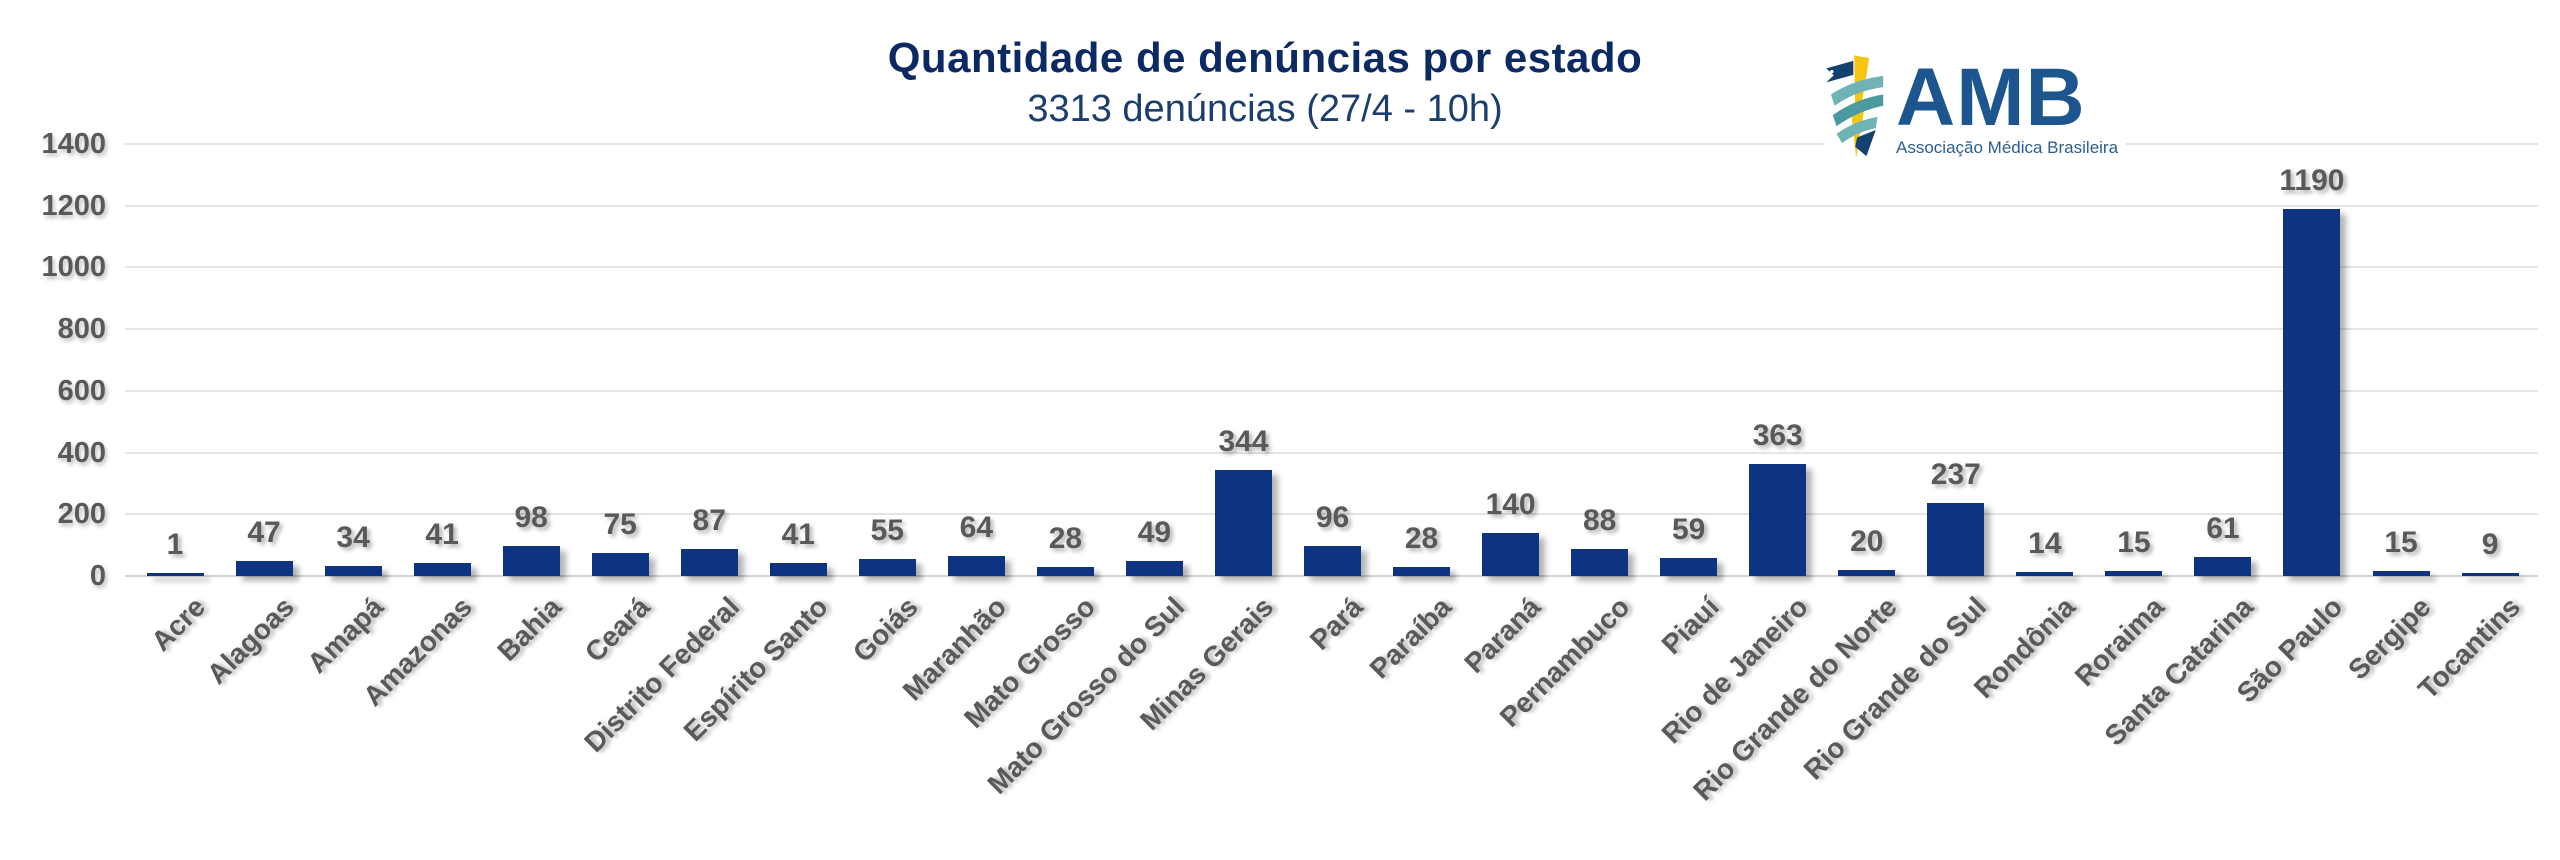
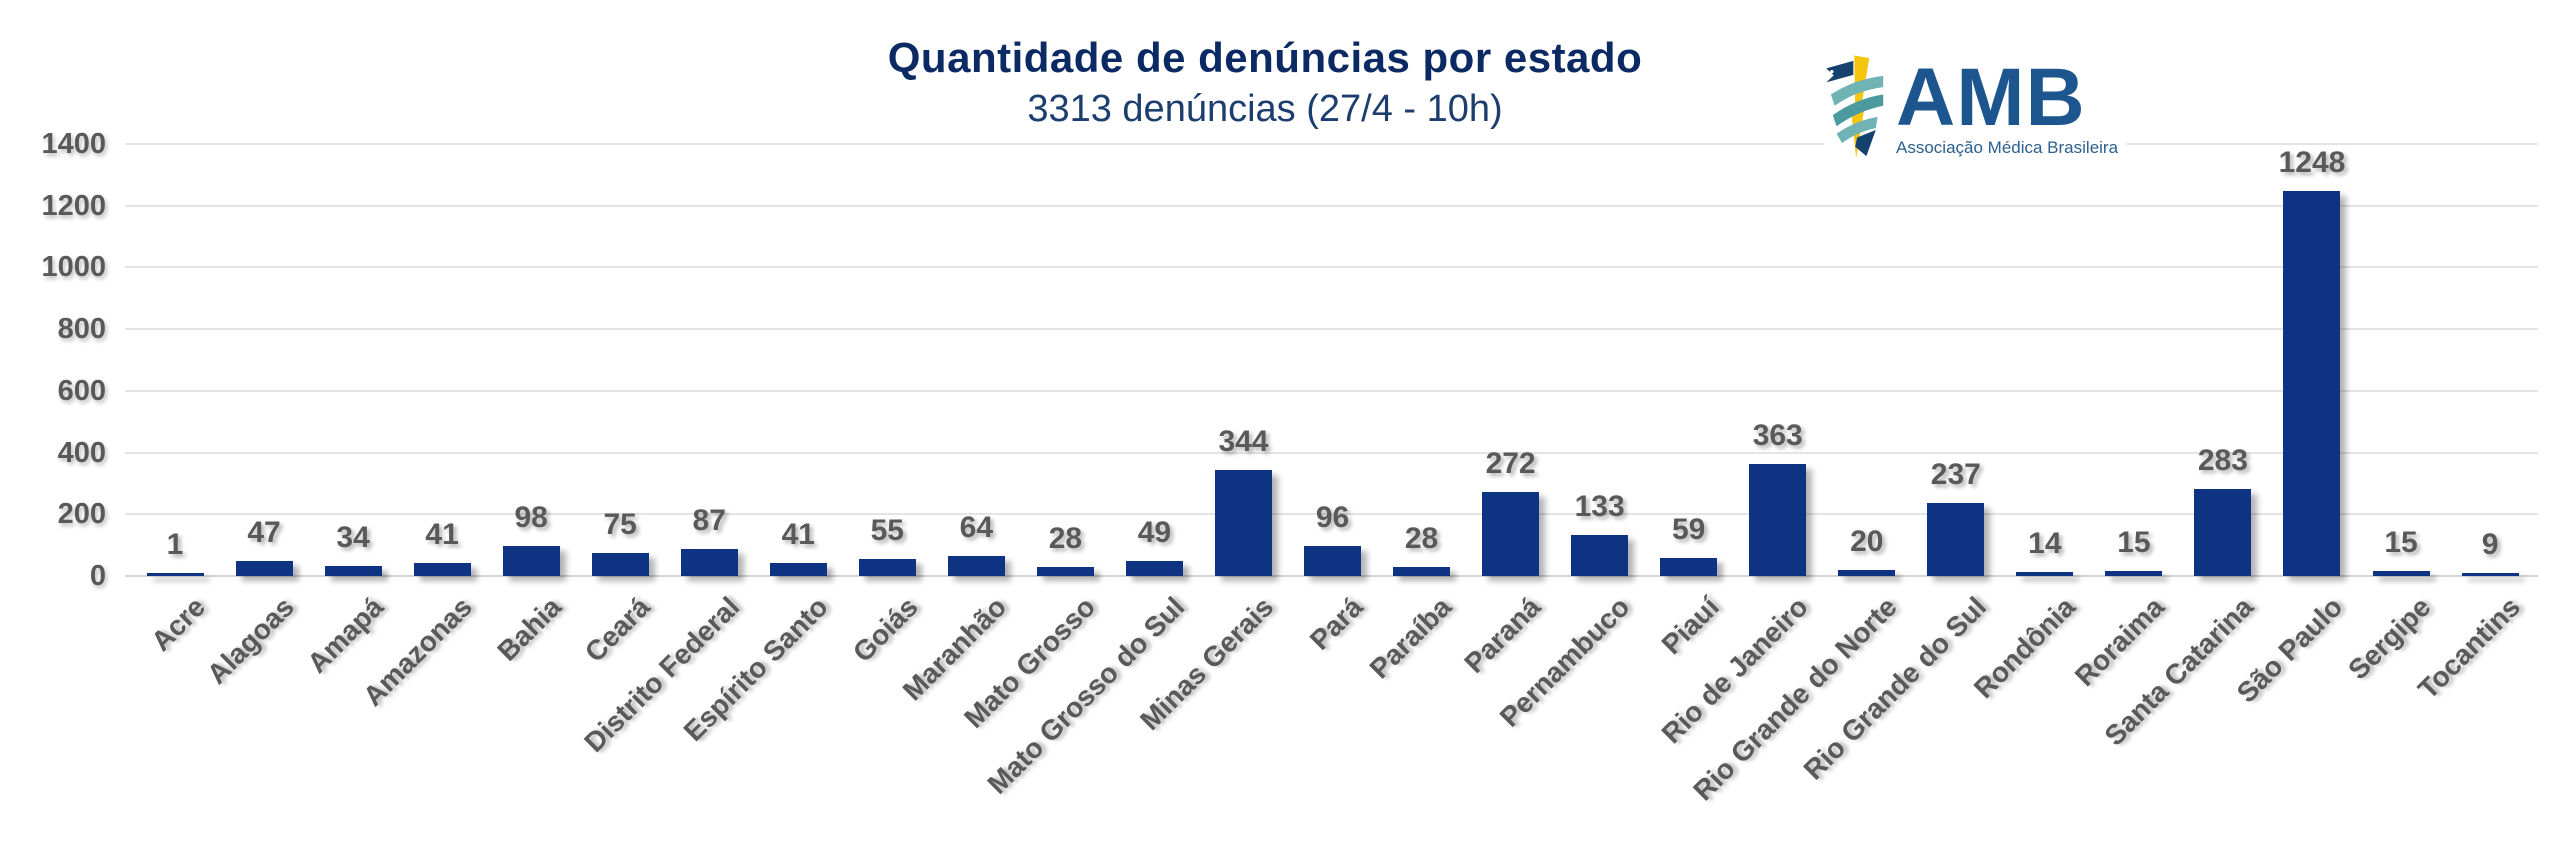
Paraná: 140 -> 272
Pernambuco: 88 -> 133
Santa Catarina: 61 -> 283
São Paulo: 1190 -> 1248
